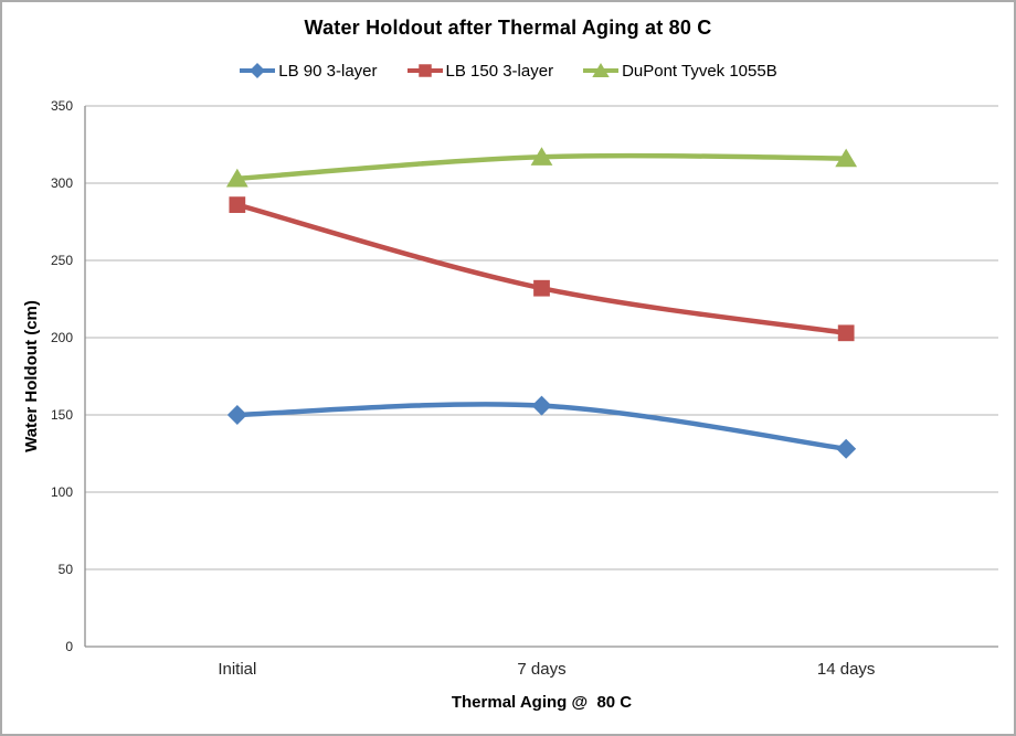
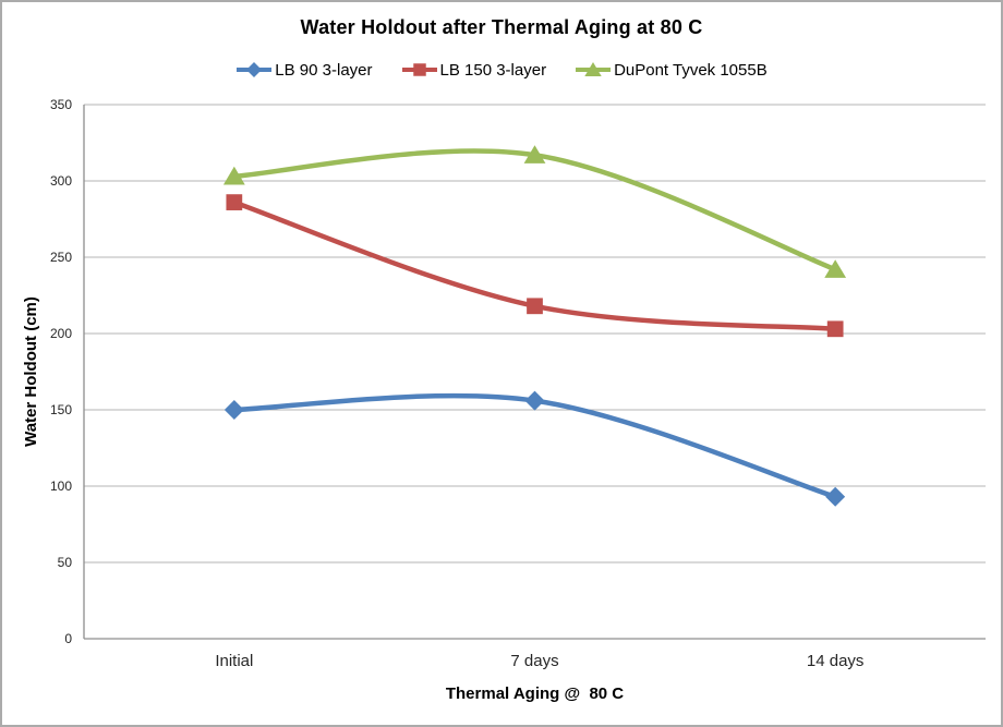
LB 150 3-layer/7 days: 232 -> 218
LB 90 3-layer/14 days: 128 -> 93
DuPont Tyvek 1055B/14 days: 316 -> 242
